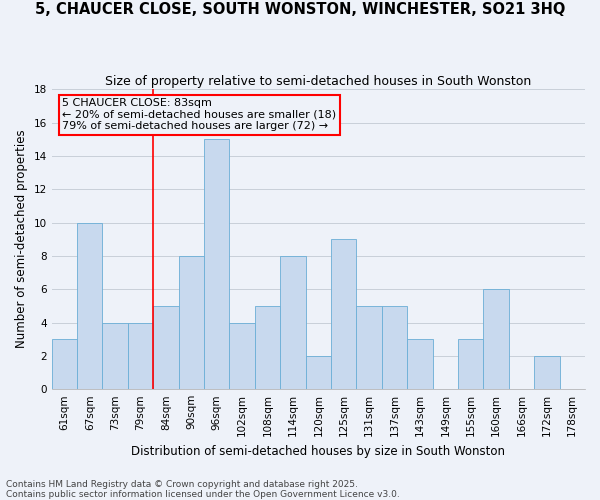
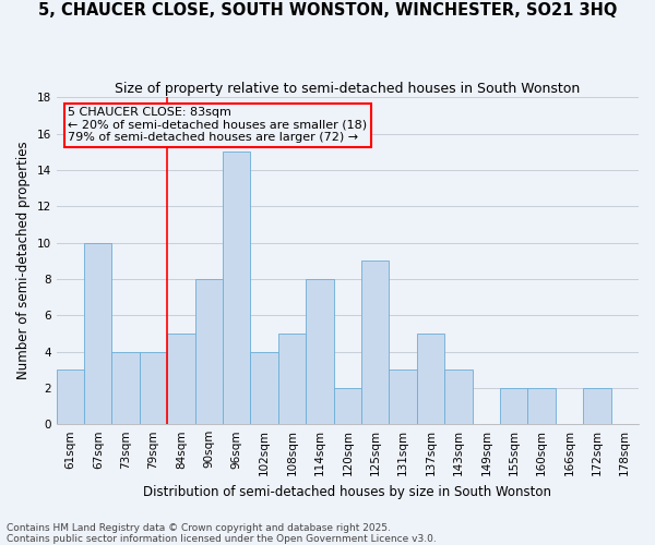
131sqm: 5 -> 3
155sqm: 3 -> 2
160sqm: 6 -> 2
